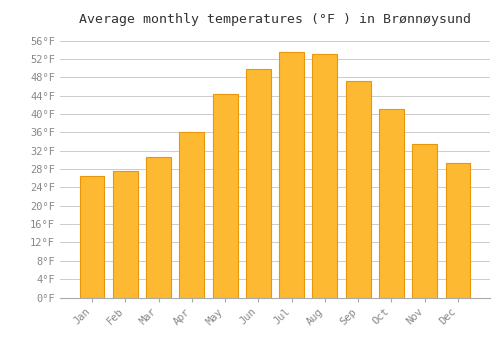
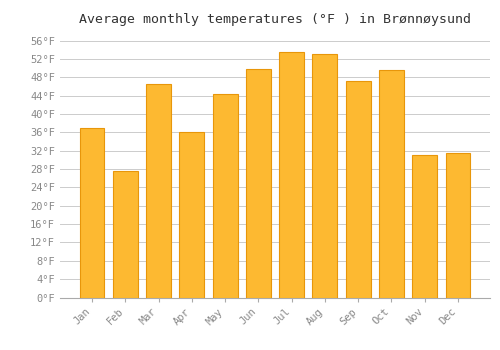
Jan: 26.6°F -> 37.0°F
Mar: 30.7°F -> 46.5°F
Oct: 41.2°F -> 49.5°F
Nov: 33.4°F -> 31.0°F
Dec: 29.3°F -> 31.5°F
